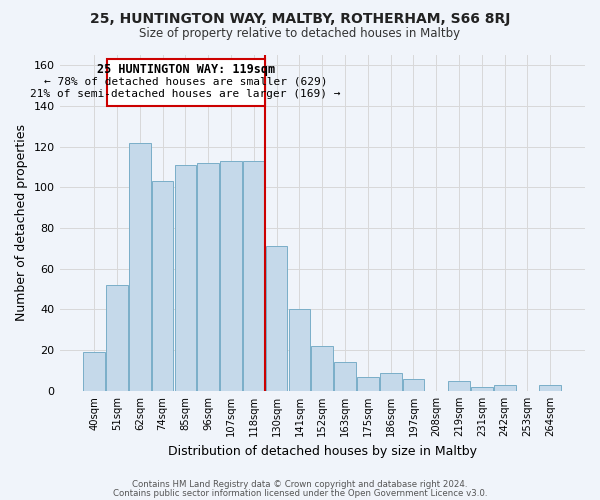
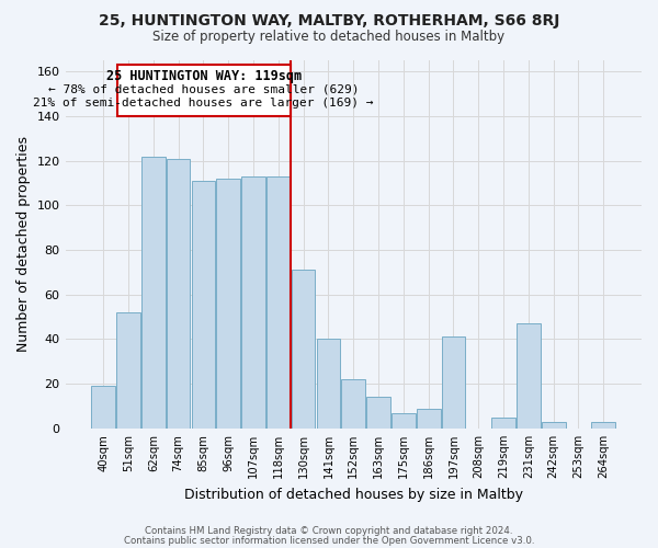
74sqm: 103 -> 121
197sqm: 6 -> 41
231sqm: 2 -> 47
